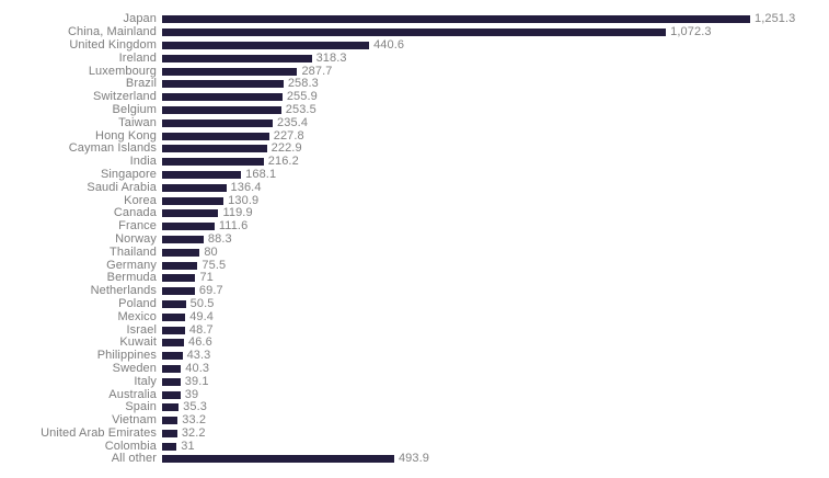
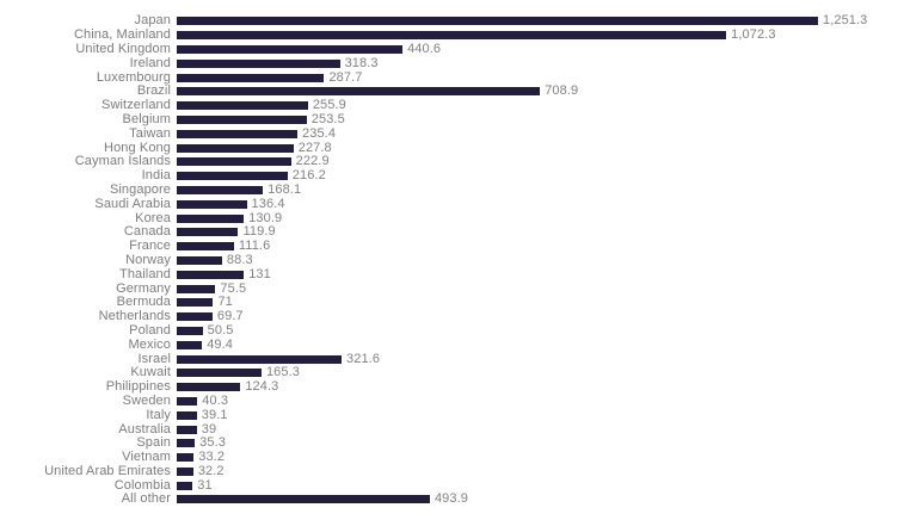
Brazil: 258.3 -> 708.9
Thailand: 80 -> 131
Israel: 48.7 -> 321.6
Kuwait: 46.6 -> 165.3
Philippines: 43.3 -> 124.3
